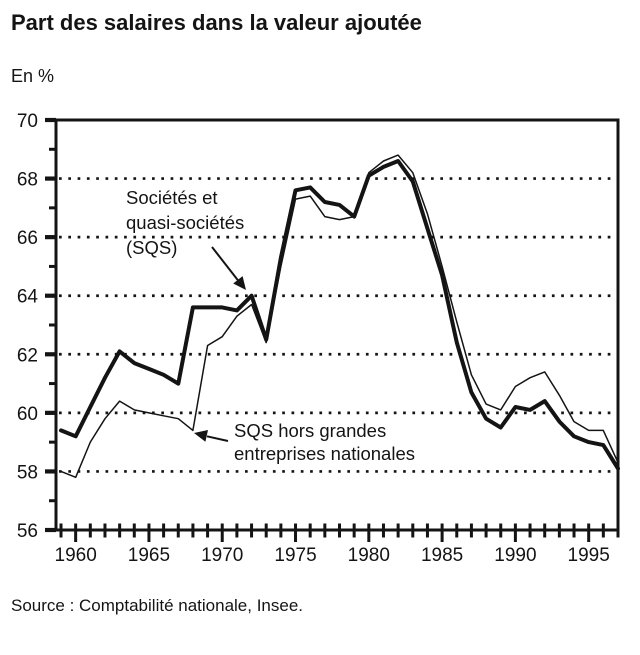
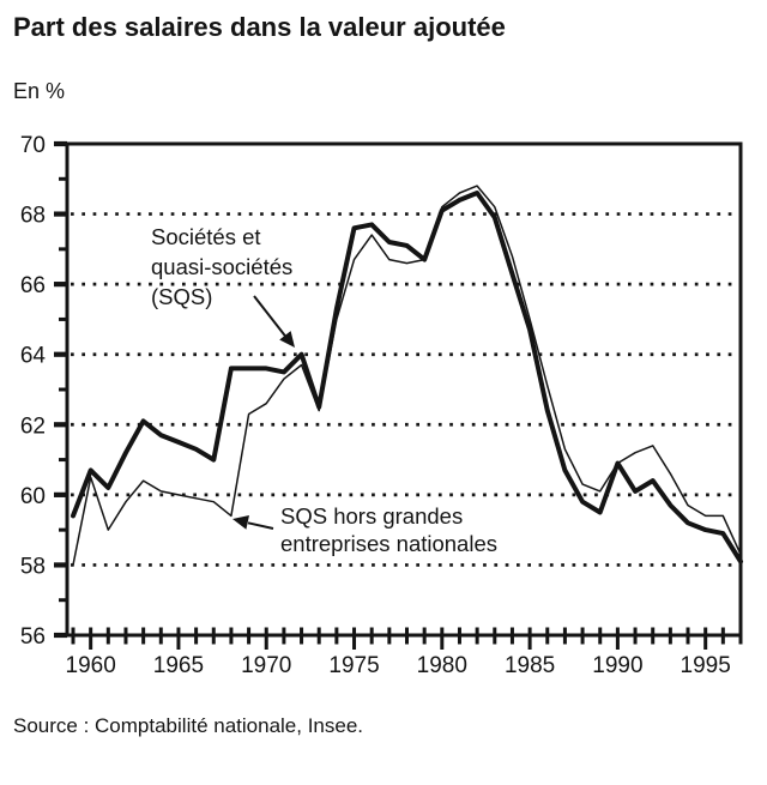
Sociétés et quasi-sociétés (SQS)/1960: 59.2 -> 60.7
SQS hors grandes entreprises nationales/1960: 57.8 -> 60.5
SQS hors grandes entreprises nationales/1975: 67.3 -> 66.7
Sociétés et quasi-sociétés (SQS)/1990: 60.2 -> 60.9
